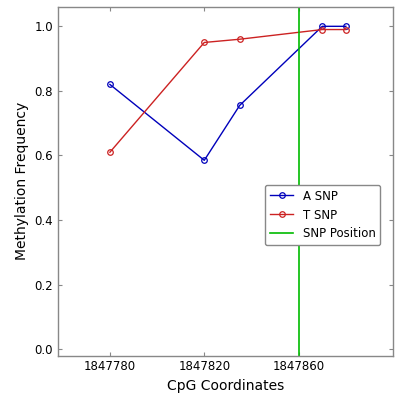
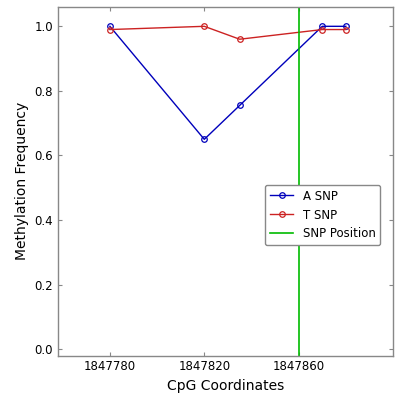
A SNP/1847780: 0.820 -> 1.000
T SNP/1847780: 0.61 -> 0.99
A SNP/1847820: 0.585 -> 0.650
T SNP/1847820: 0.95 -> 1.00
